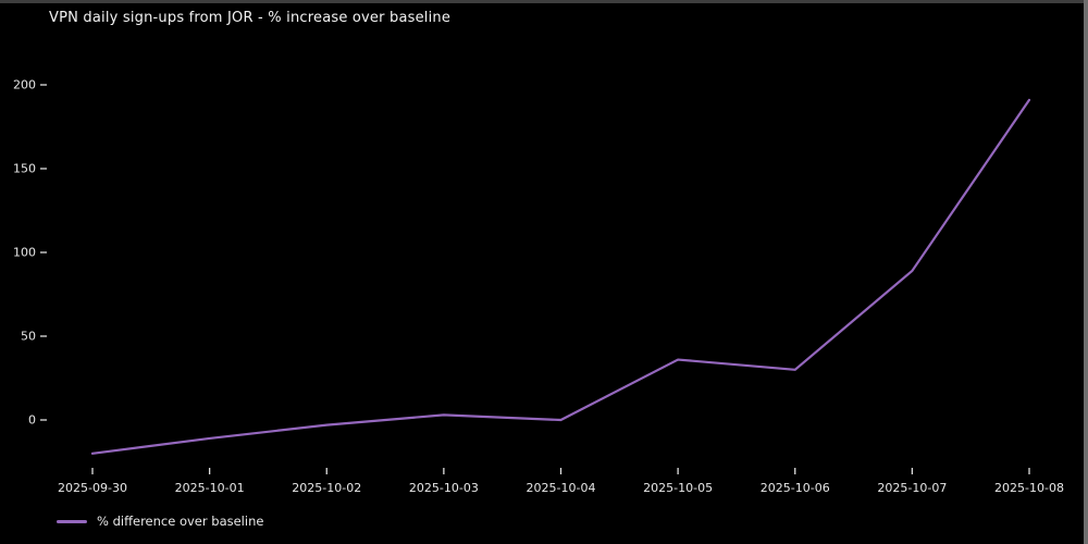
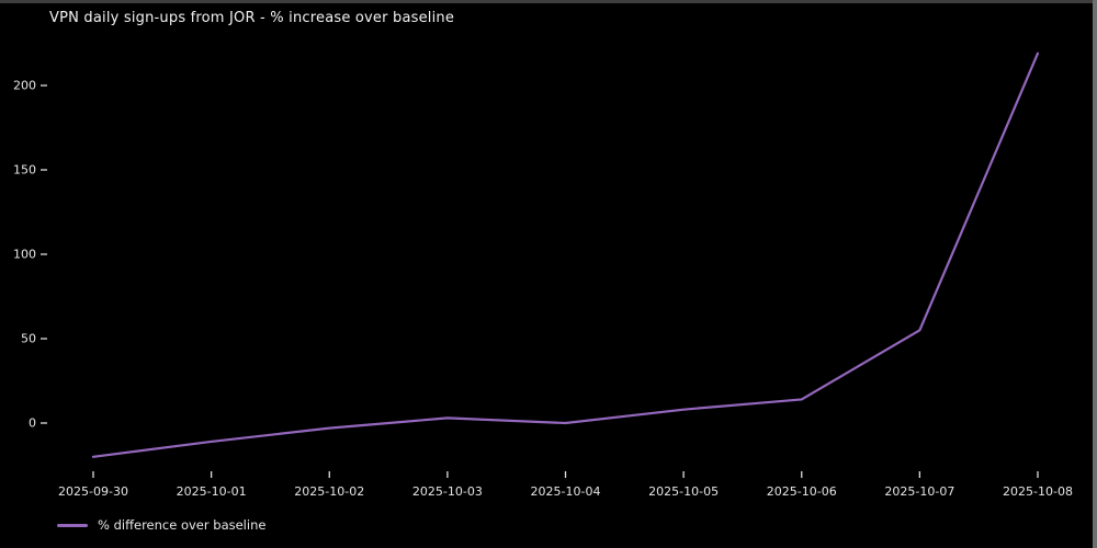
2025-10-05: 36 -> 8
2025-10-06: 30 -> 14
2025-10-07: 89 -> 55
2025-10-08: 191 -> 219
